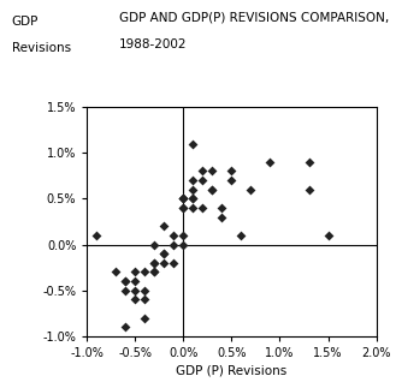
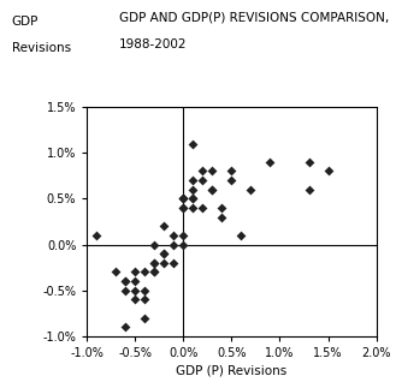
1.5%: 0.1% -> 0.8%
